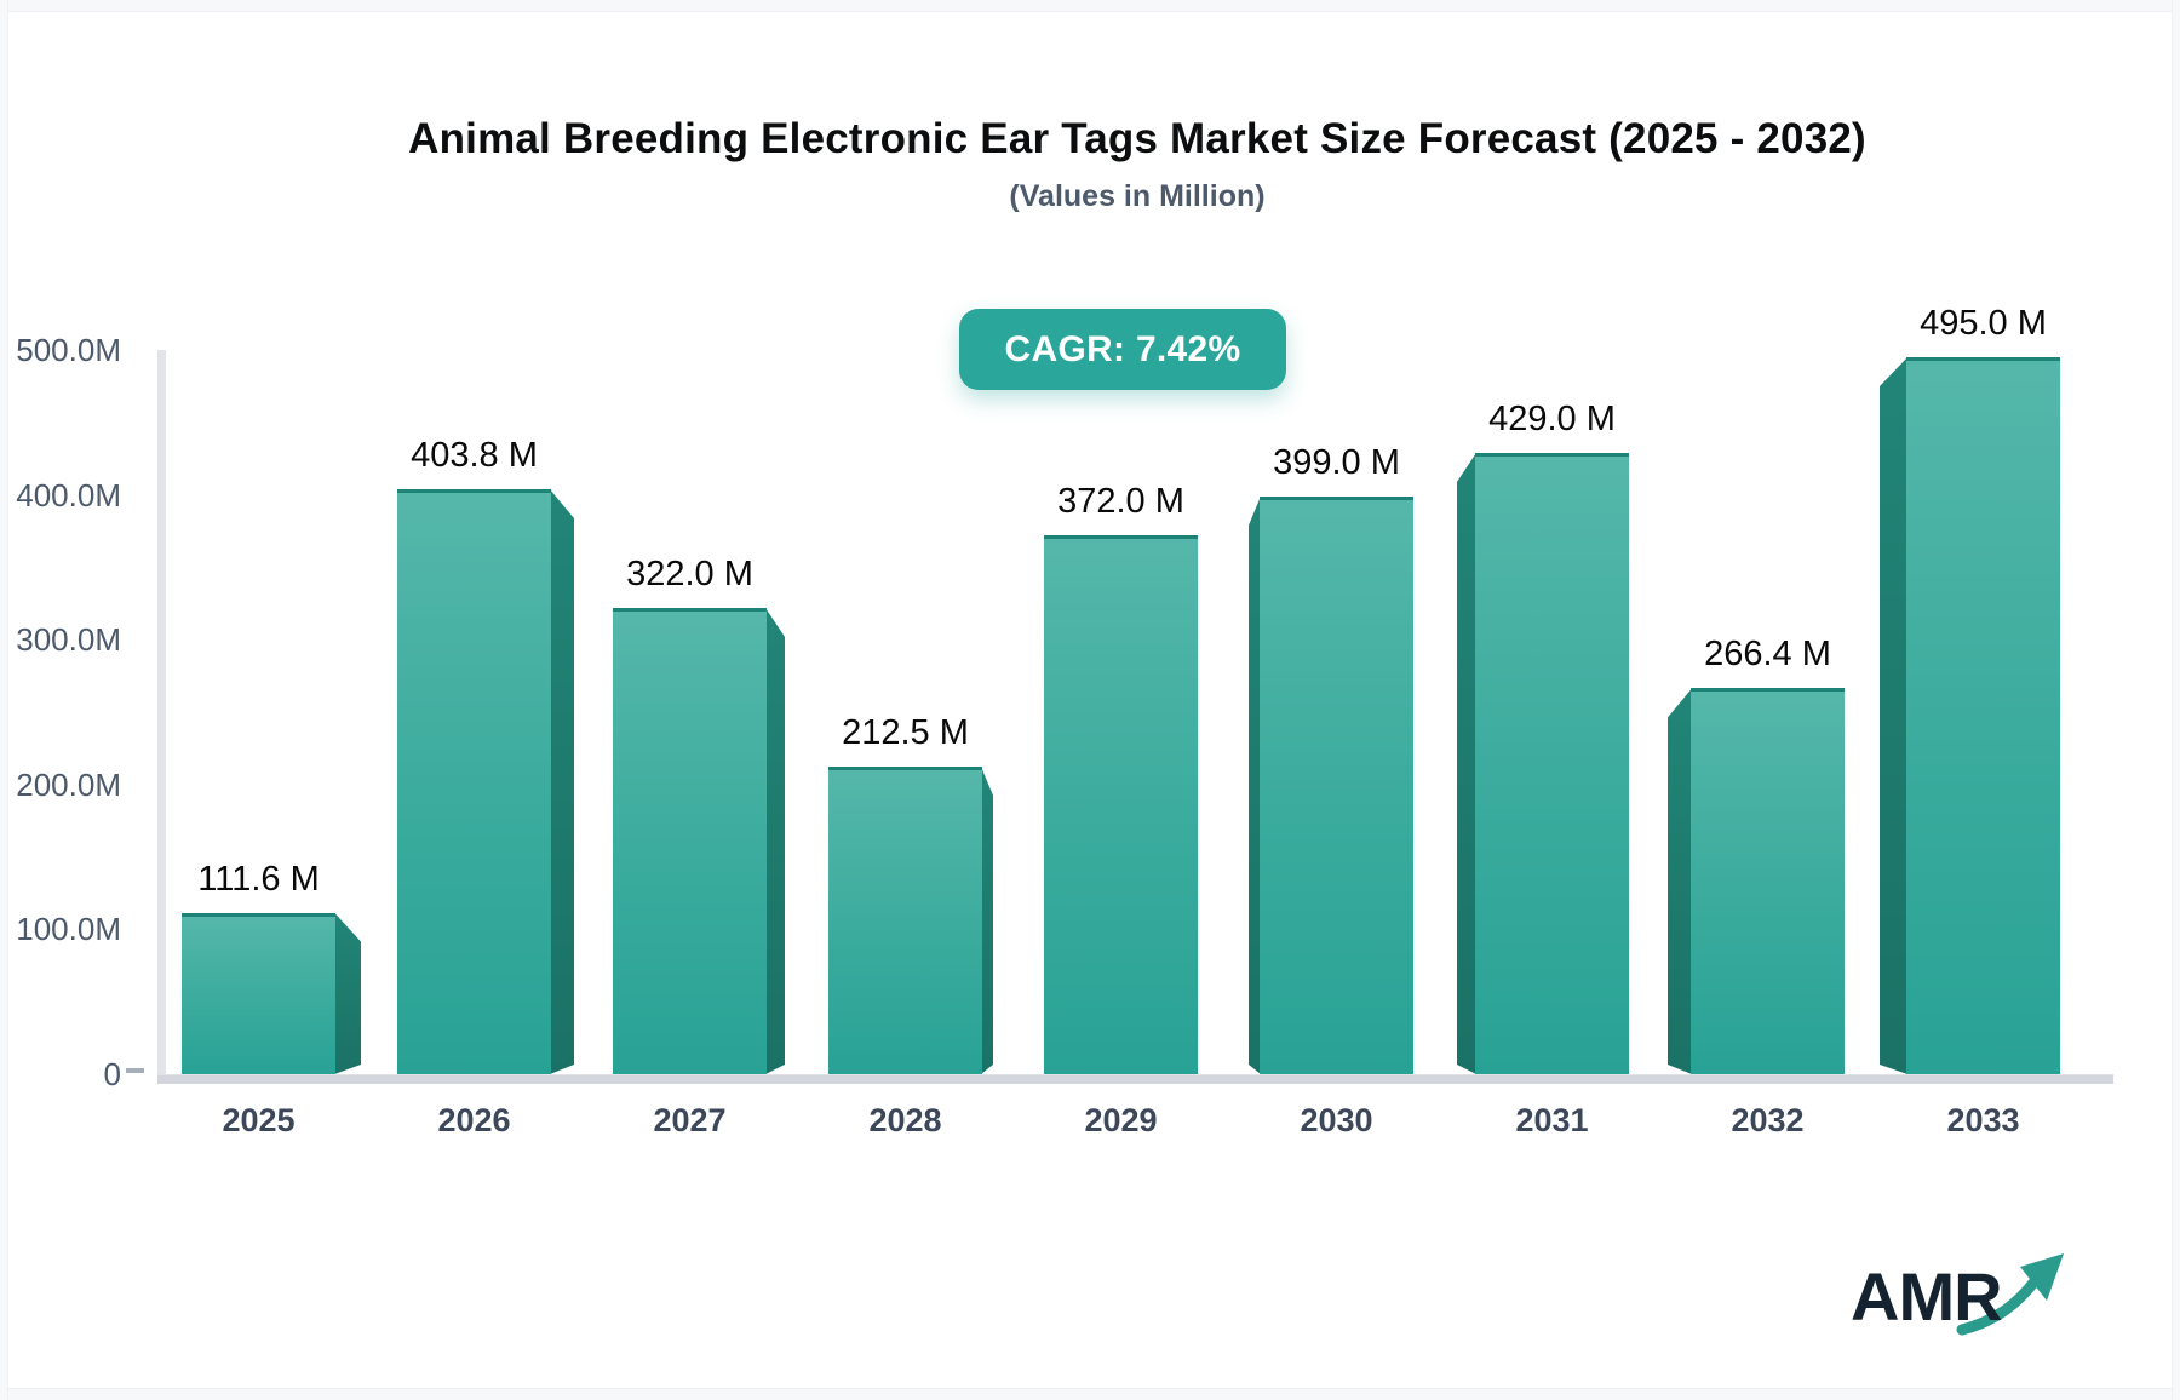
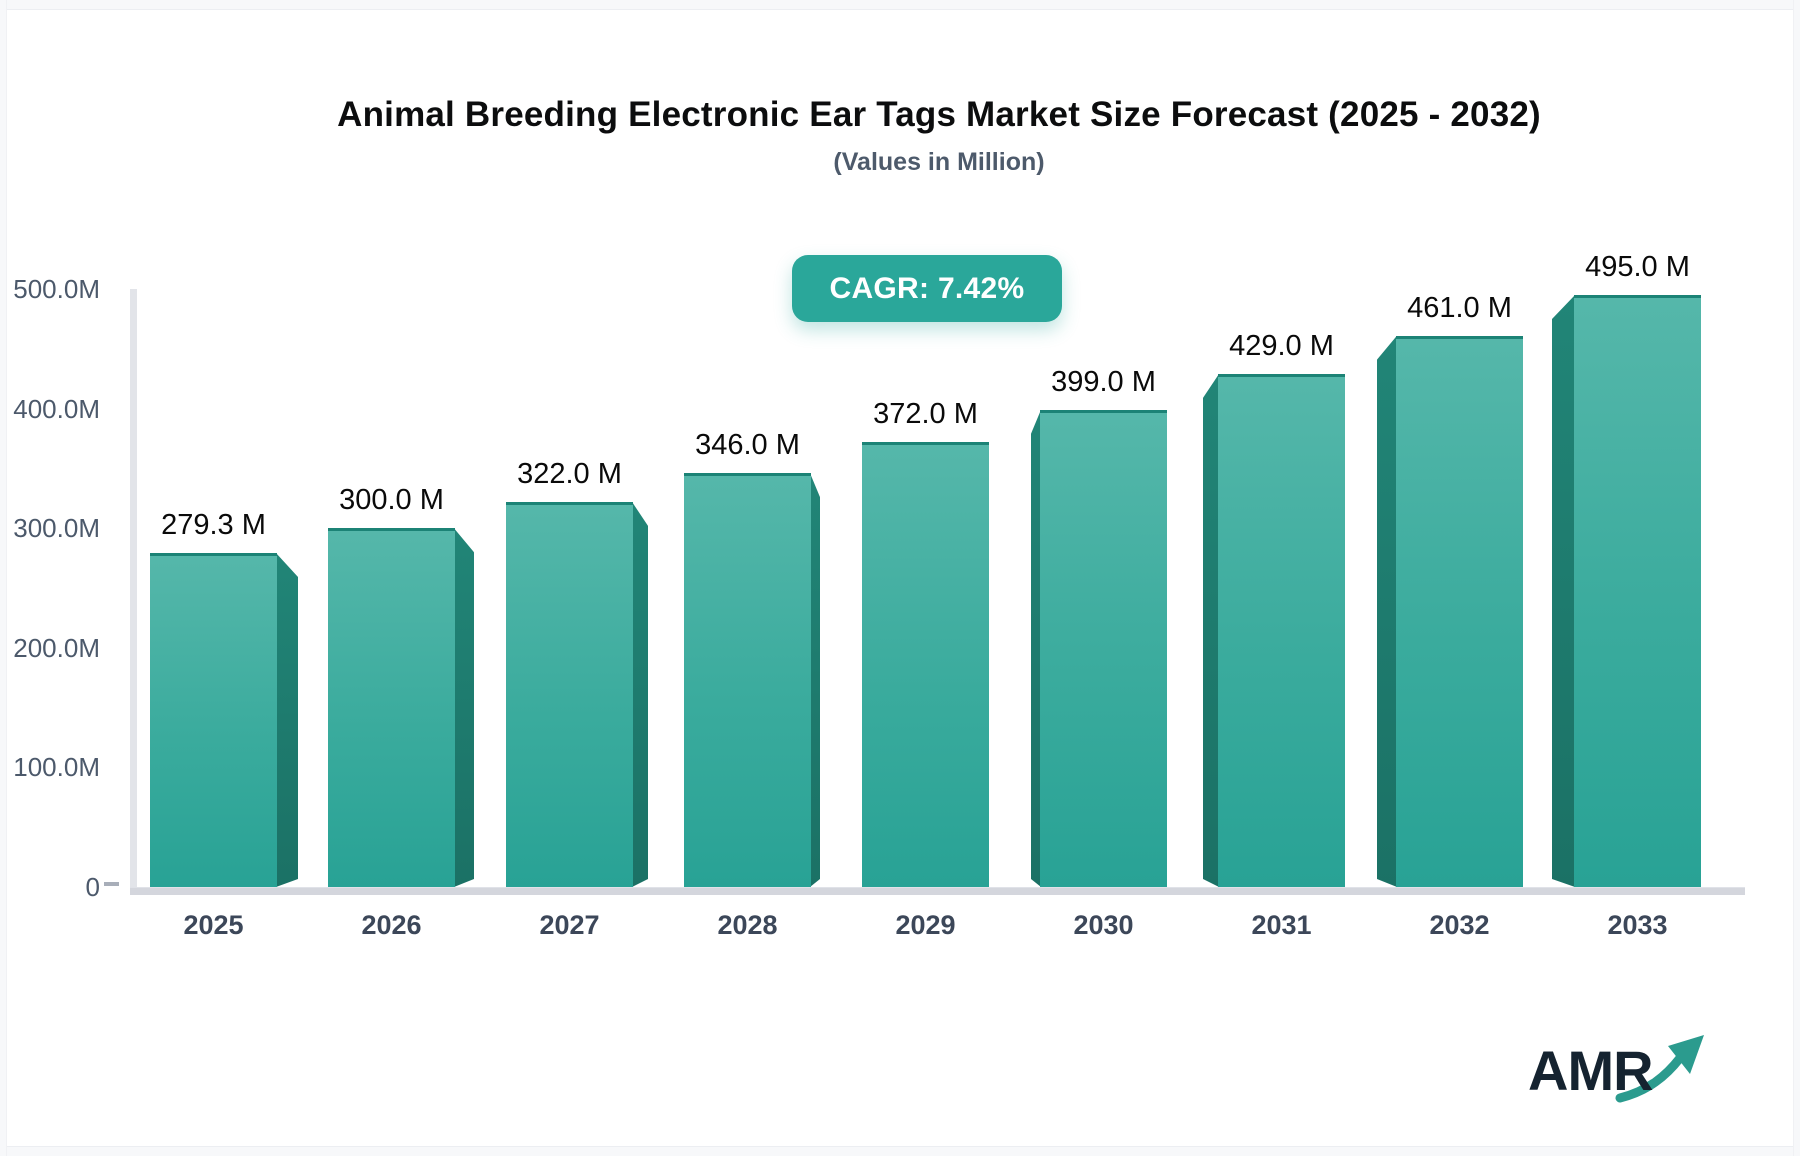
2025: 111.6 -> 279.3
2026: 403.8 -> 300.0
2028: 212.5 -> 346.0
2032: 266.4 -> 461.0
